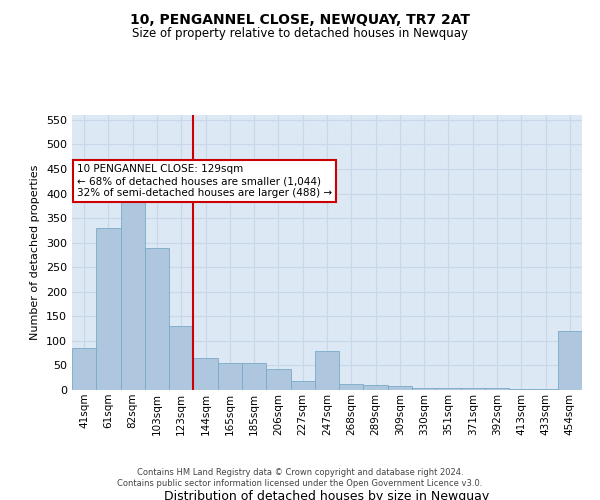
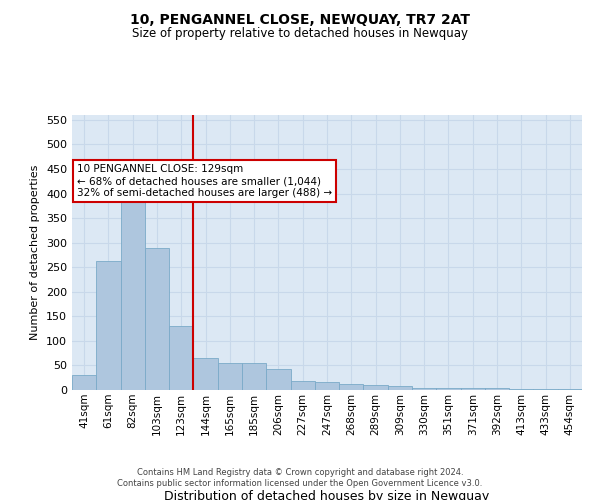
41sqm: 85 -> 30
61sqm: 330 -> 262
247sqm: 80 -> 17
454sqm: 120 -> 2
